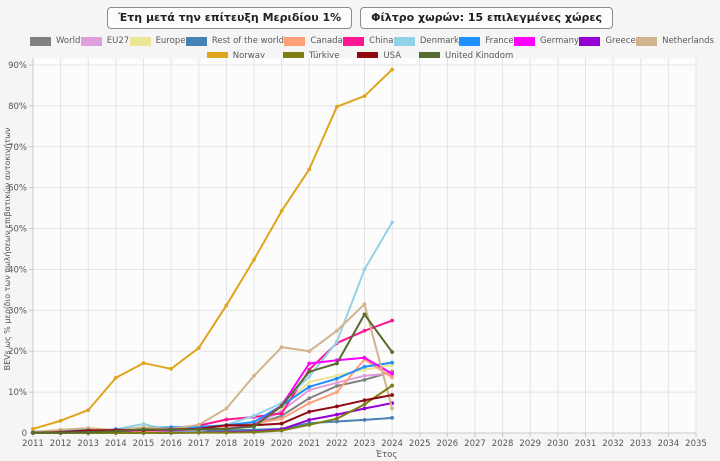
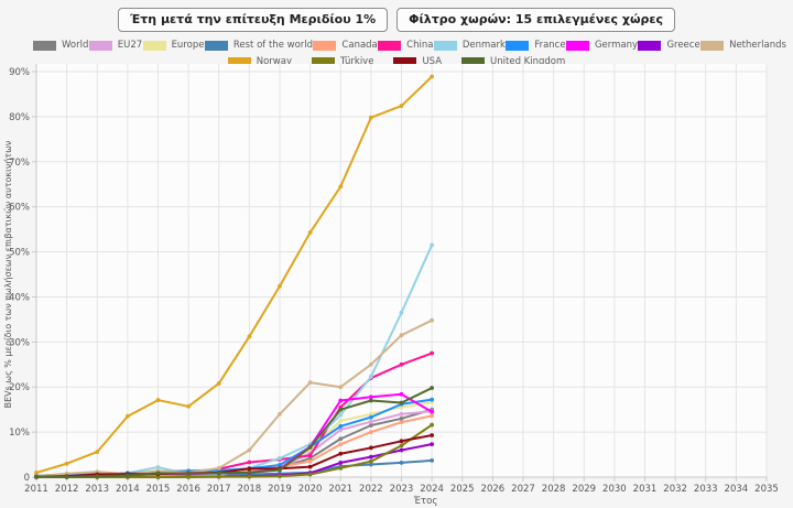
Canada/2023: 18% -> 12%
Denmark/2023: 40% -> 36%
United Kingdom/2023: 29% -> 16%
Netherlands/2024: 6% -> 35%
